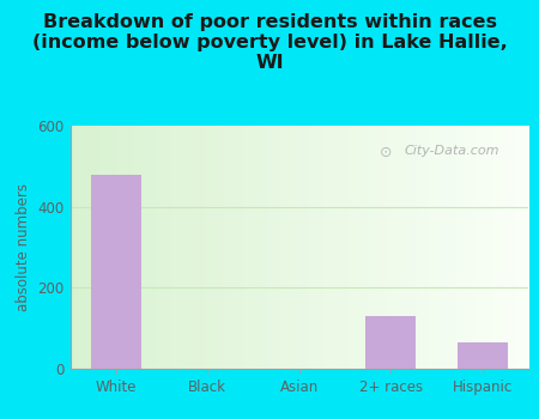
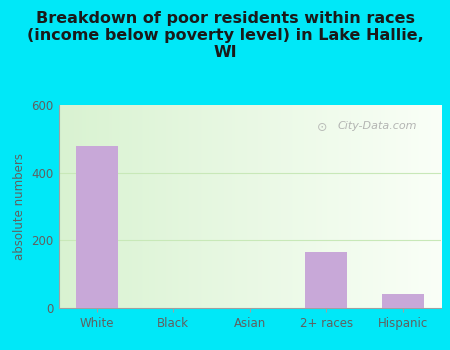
2+ races: 130 -> 165
Hispanic: 65 -> 40
